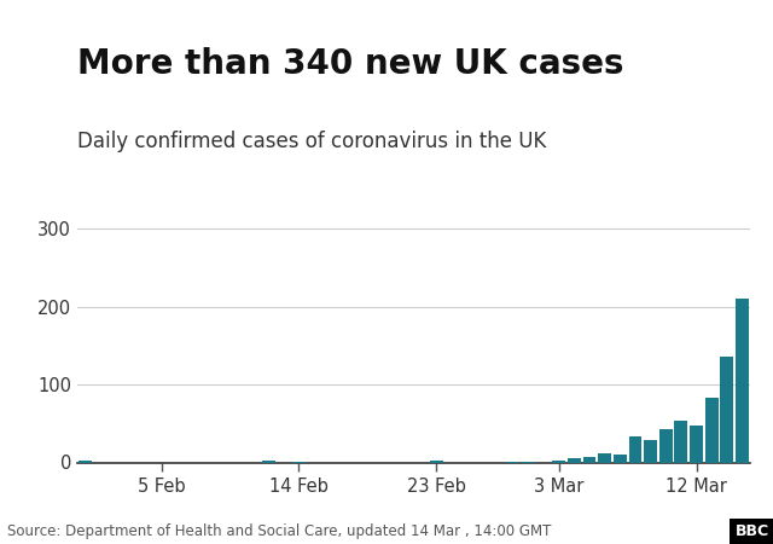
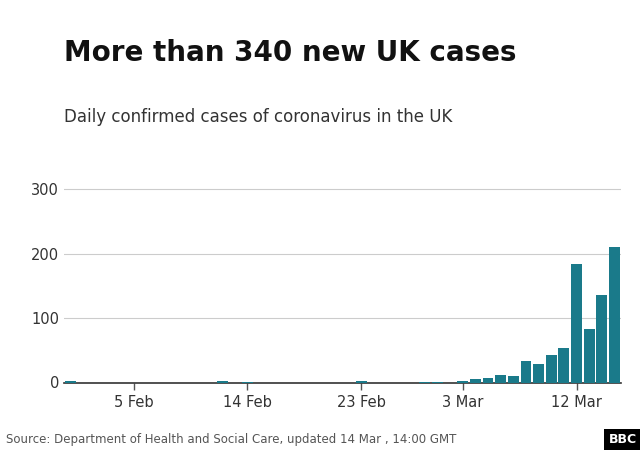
12 Mar: 48 -> 184
